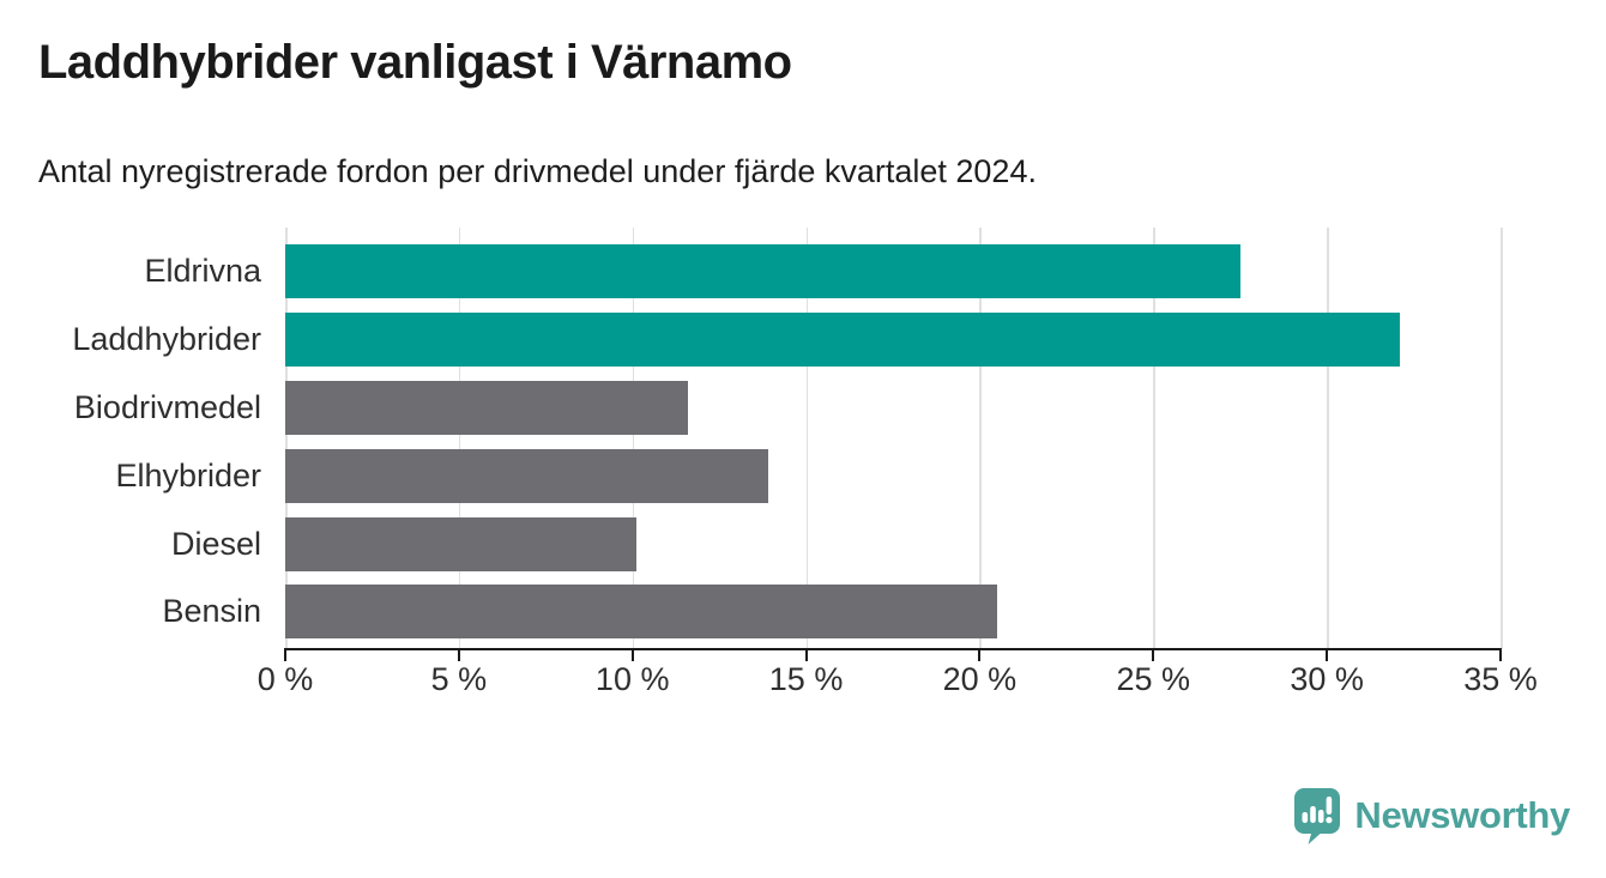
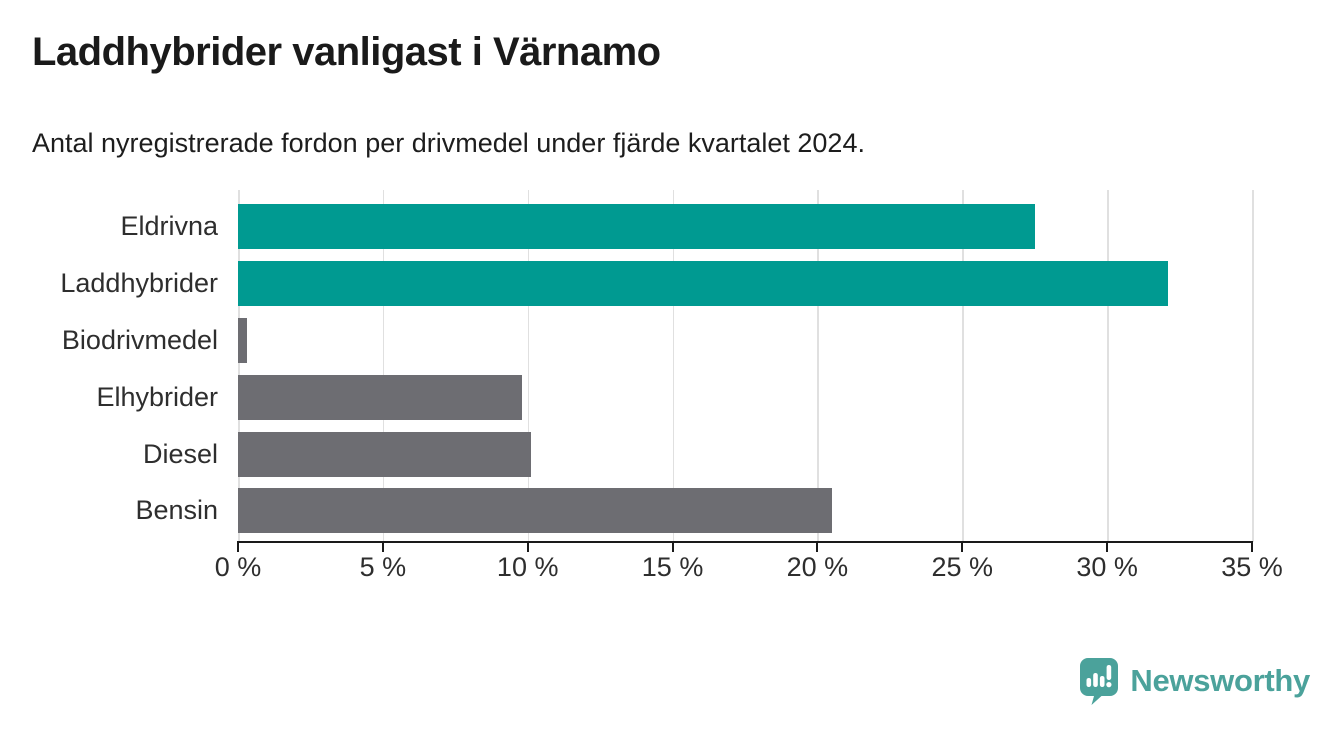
Biodrivmedel: 11.6% -> 0.3%
Elhybrider: 13.9% -> 9.8%
